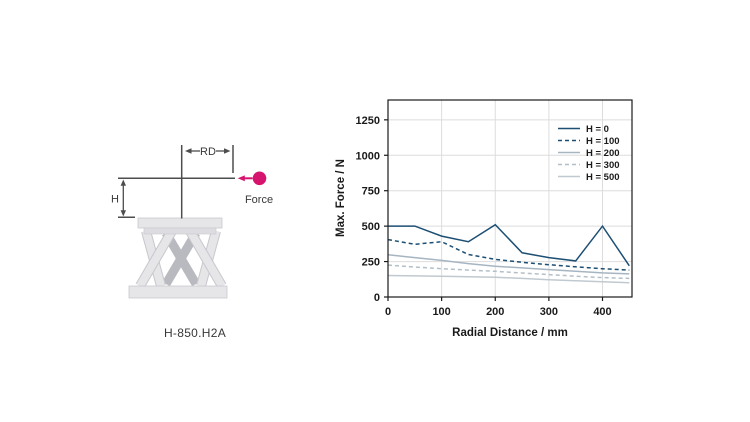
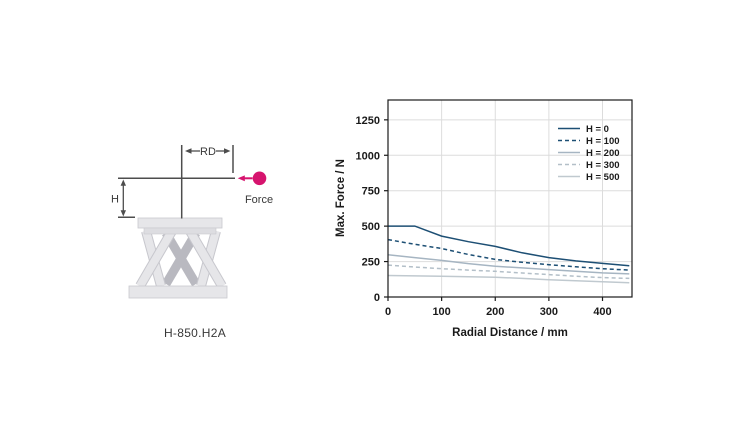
H = 100/100: 390 -> 340
H = 0/200: 510 -> 360
H = 0/400: 500 -> 240
